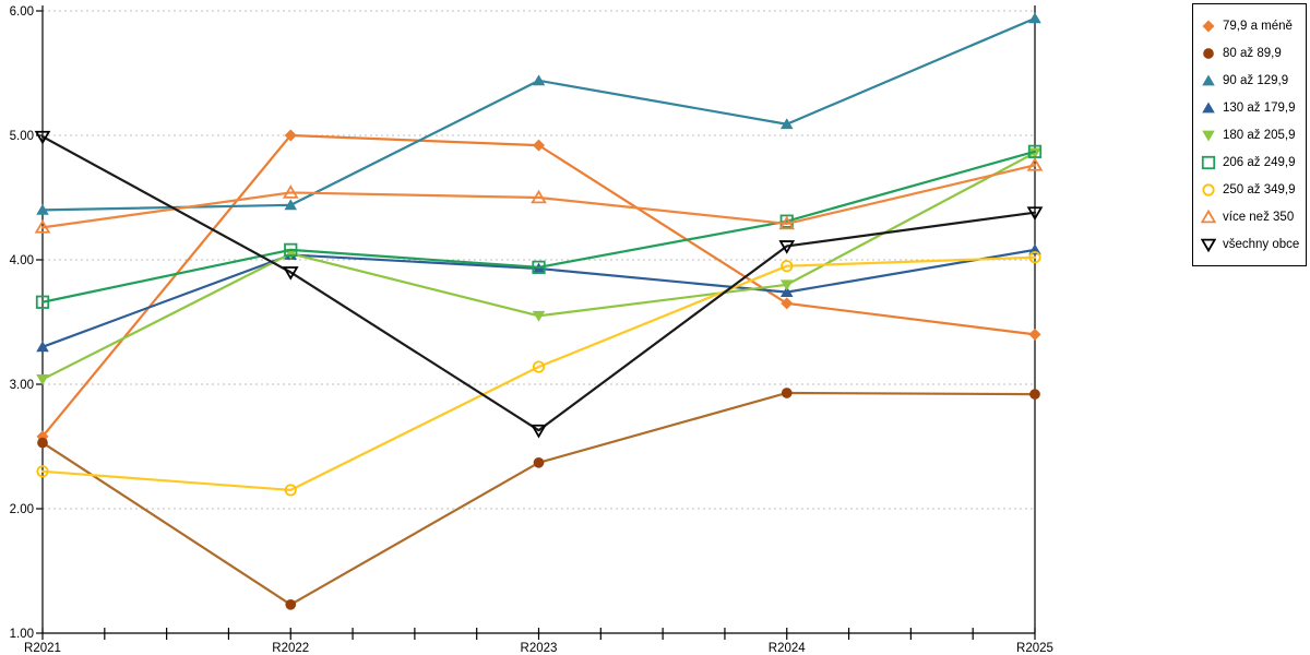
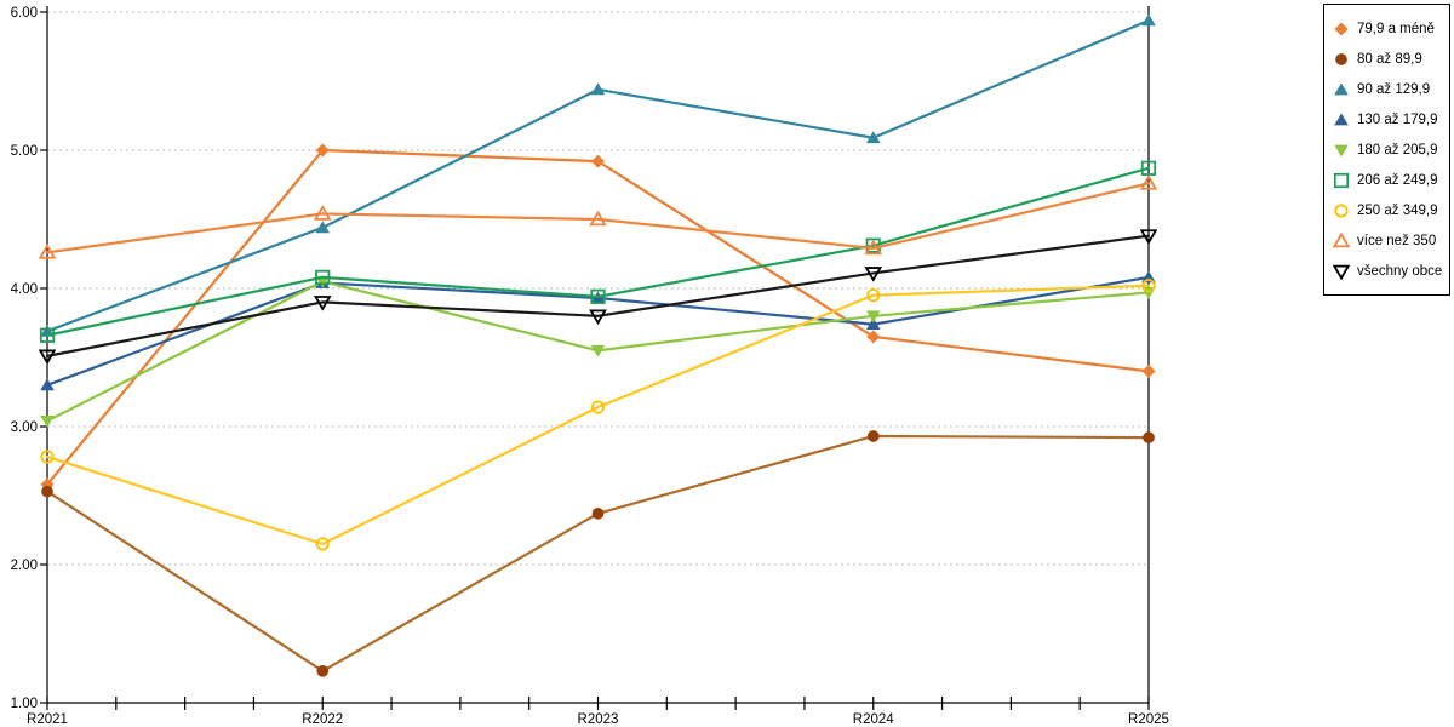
90 až 129,9/R2021: 4.40 -> 3.69
250 až 349,9/R2021: 2.30 -> 2.78
všechny obce/R2021: 4.99 -> 3.51
všechny obce/R2023: 2.63 -> 3.80
180 až 205,9/R2025: 4.86 -> 3.97
